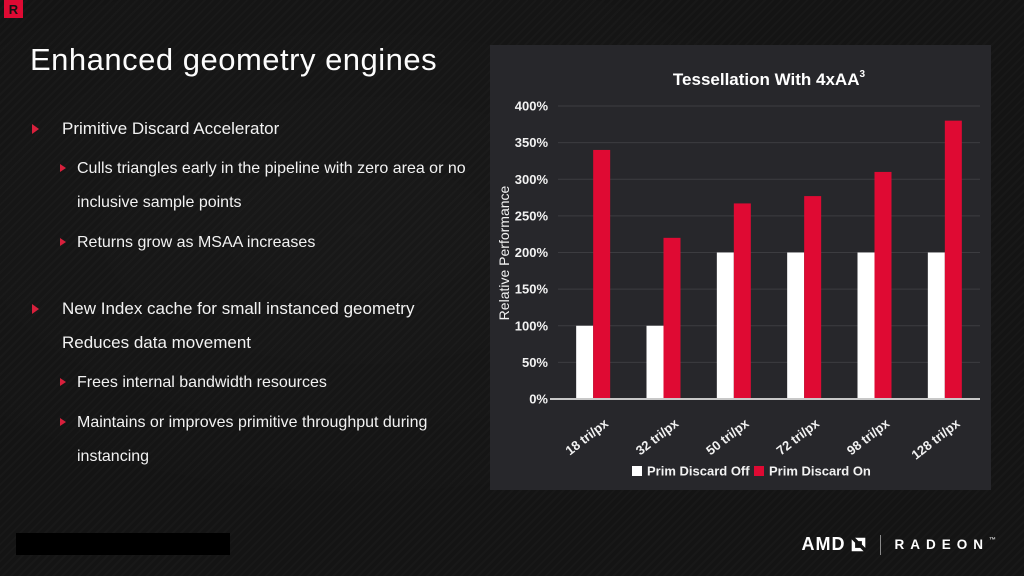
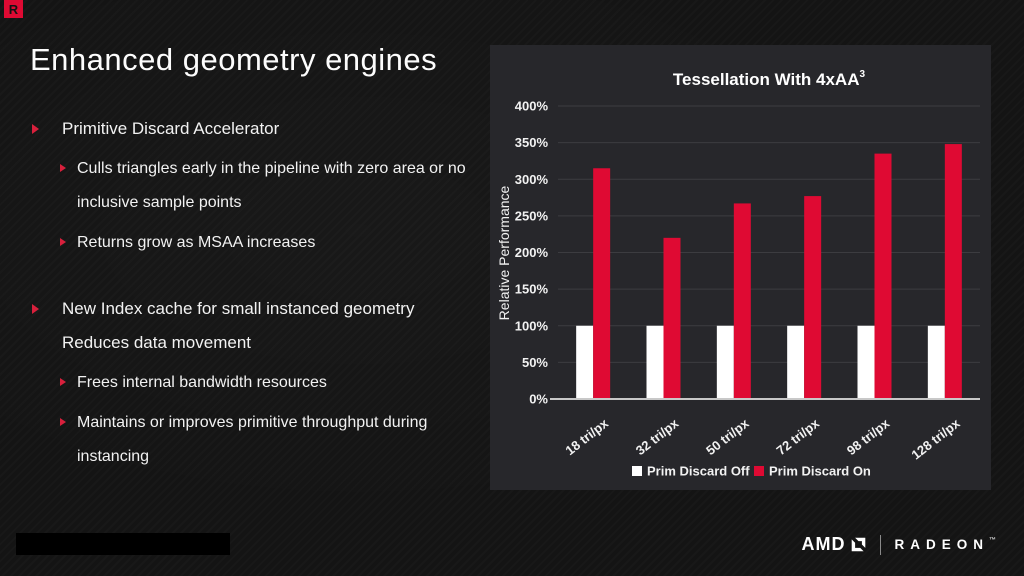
Prim Discard On/18 tri/px: 340% -> 320%
Prim Discard Off/50 tri/px: 200% -> 100%
Prim Discard Off/72 tri/px: 200% -> 100%
Prim Discard Off/98 tri/px: 200% -> 100%
Prim Discard On/98 tri/px: 310% -> 340%
Prim Discard Off/128 tri/px: 200% -> 100%
Prim Discard On/128 tri/px: 380% -> 350%
